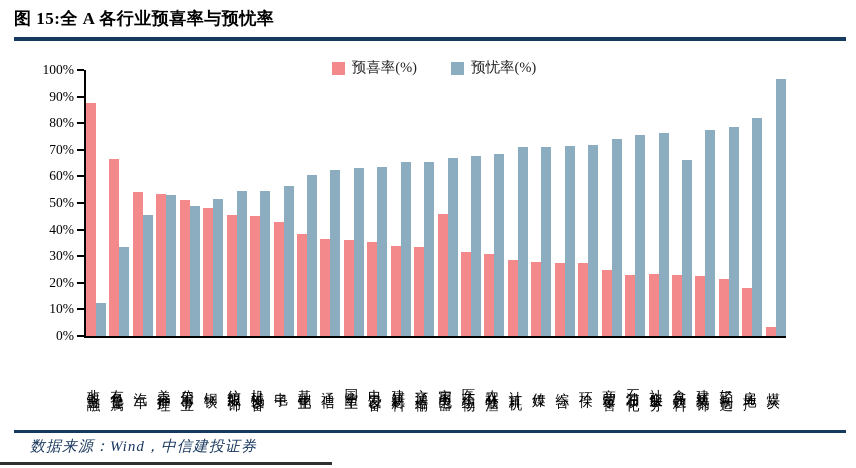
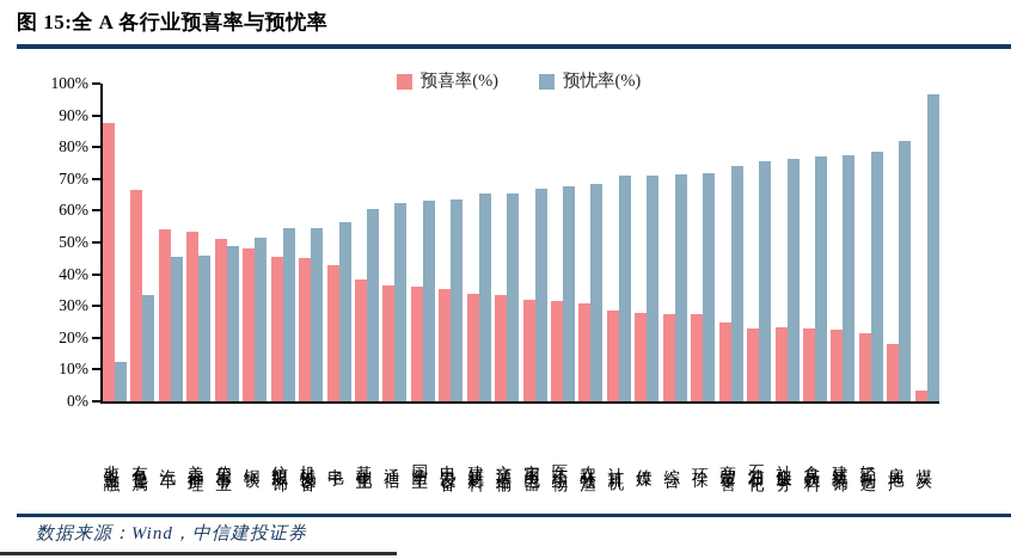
预忧率(%)/美容护理: 53% -> 46%
预喜率(%)/家用电器: 46% -> 32%
预忧率(%)/食品饮料: 66% -> 77%
